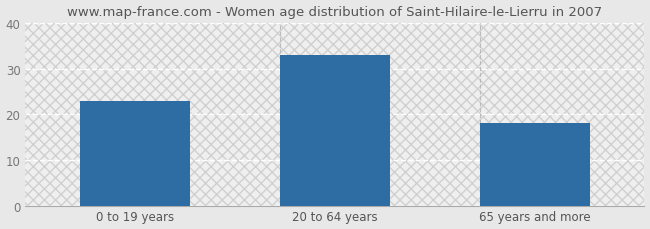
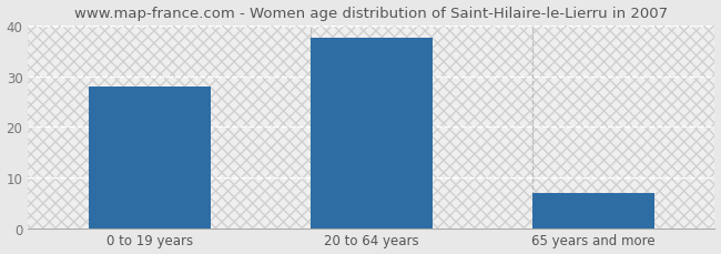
0 to 19 years: 23.0 -> 28.0
20 to 64 years: 33.0 -> 37.5
65 years and more: 18.0 -> 7.0
